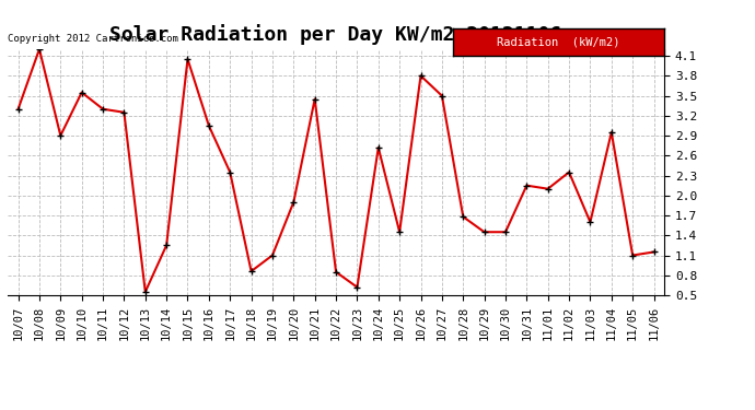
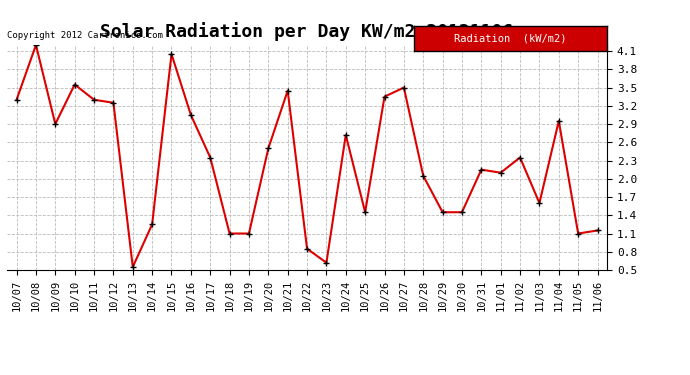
10/18: 0.86 -> 1.10
10/20: 1.90 -> 2.50
10/26: 3.80 -> 3.35
10/28: 1.68 -> 2.05
